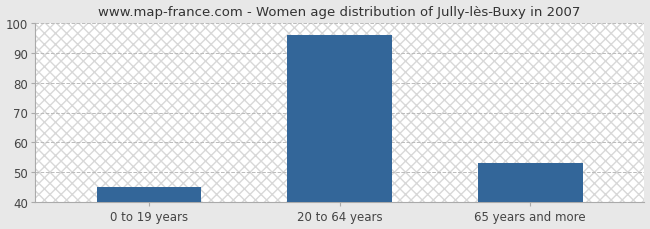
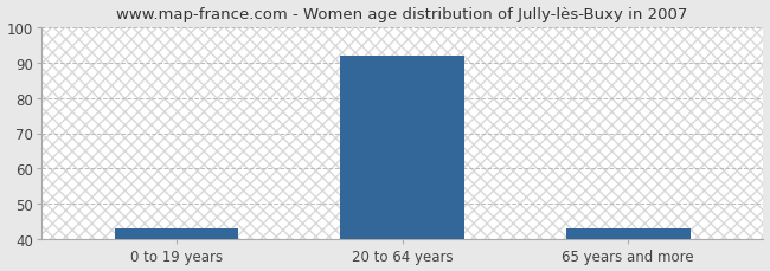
0 to 19 years: 45 -> 43
20 to 64 years: 96 -> 92
65 years and more: 53 -> 43
